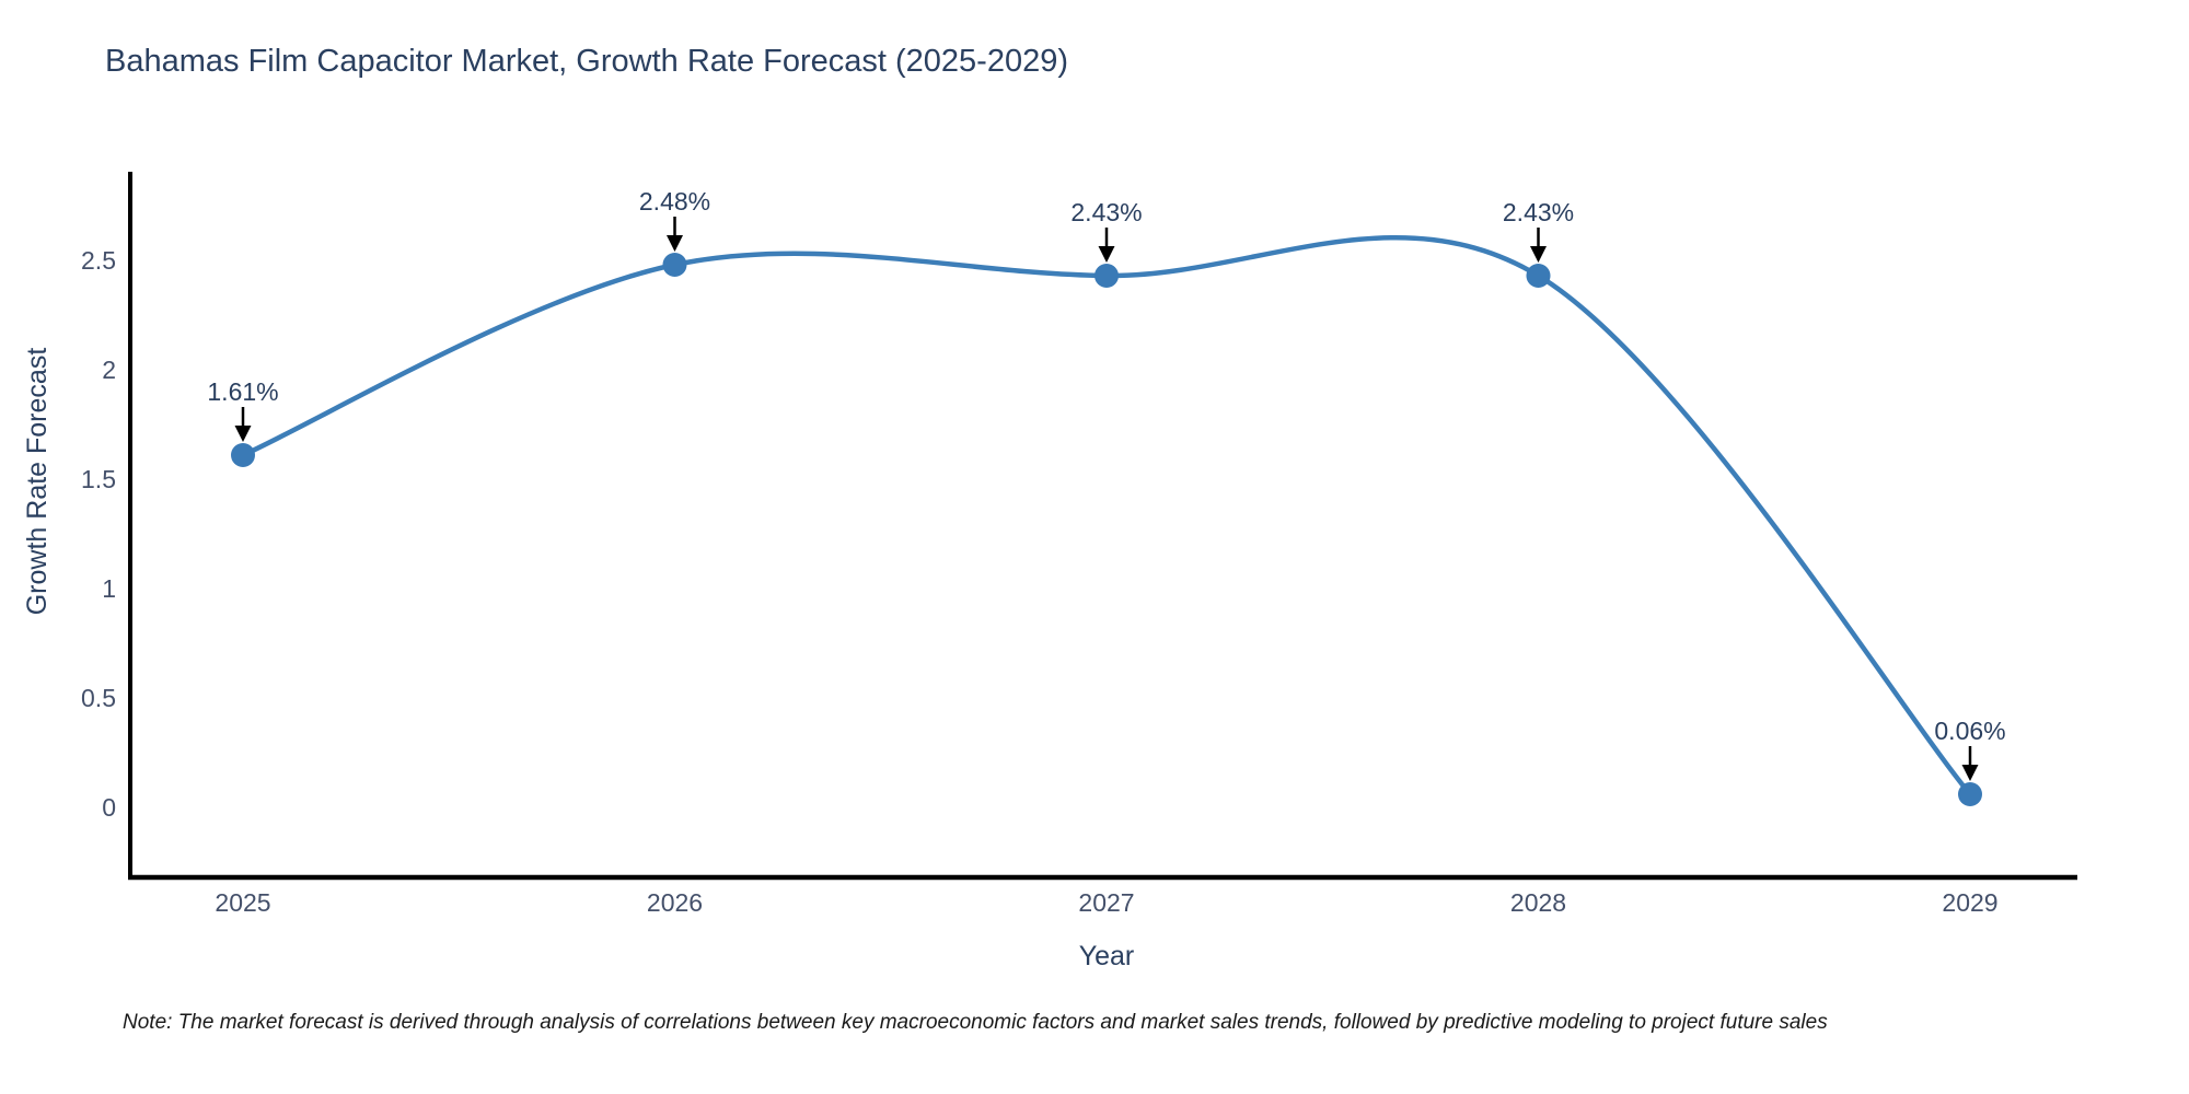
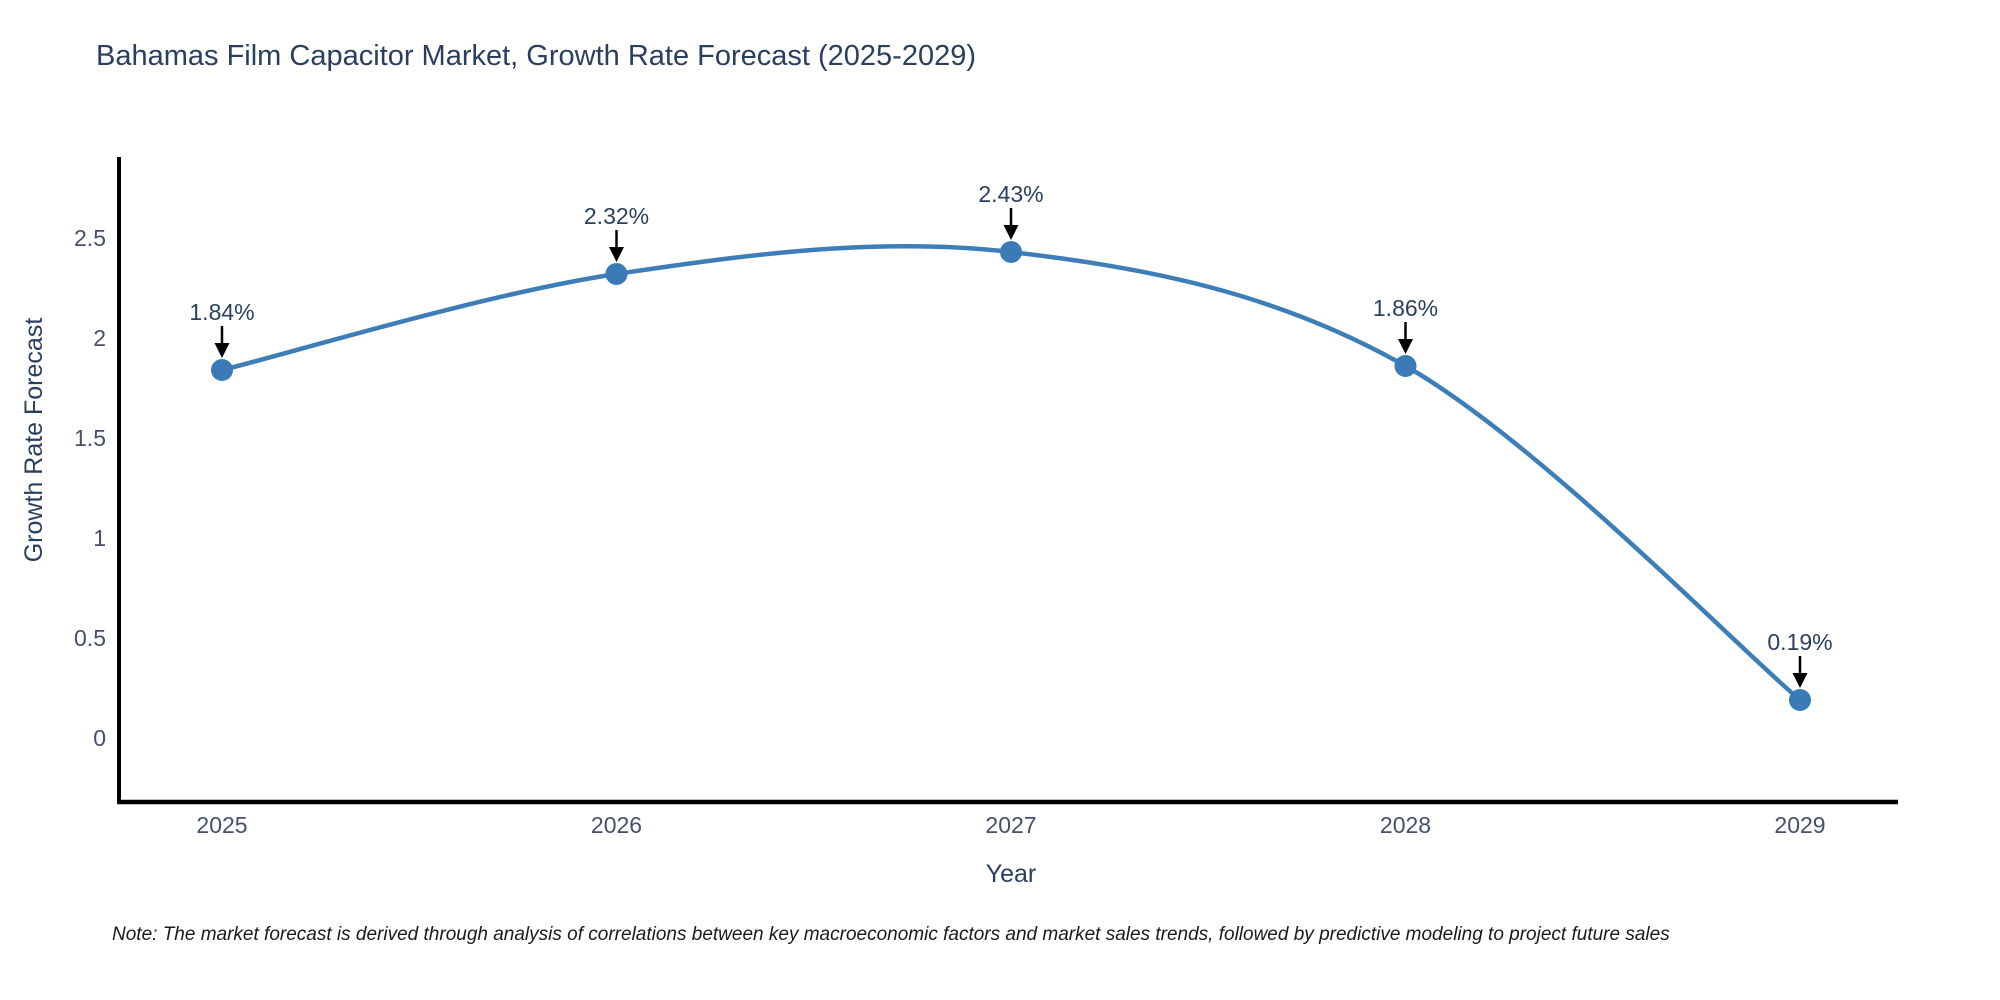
2025: 1.61% -> 1.84%
2026: 2.48% -> 2.32%
2028: 2.43% -> 1.86%
2029: 0.06% -> 0.19%
